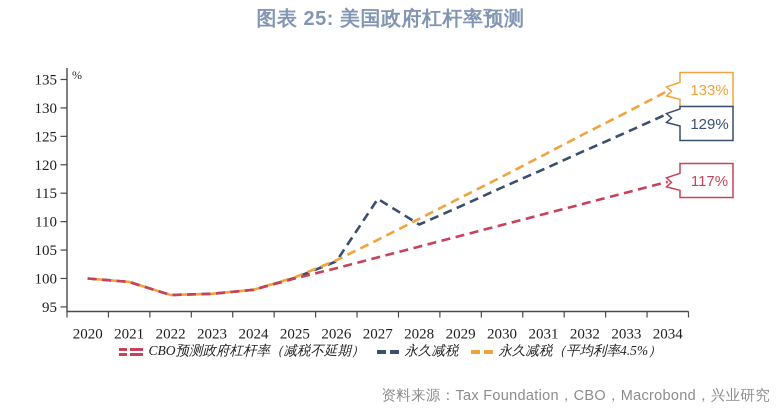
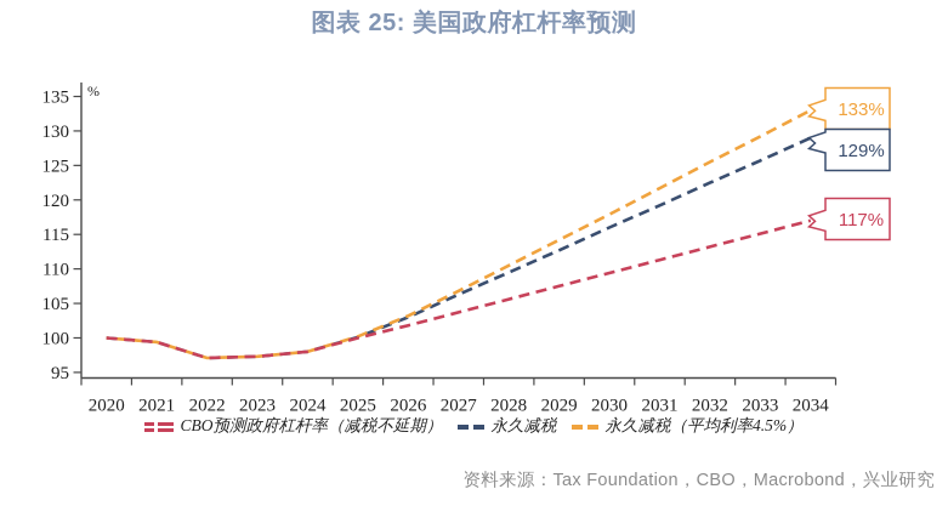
永久减税/2027: 114 -> 106
